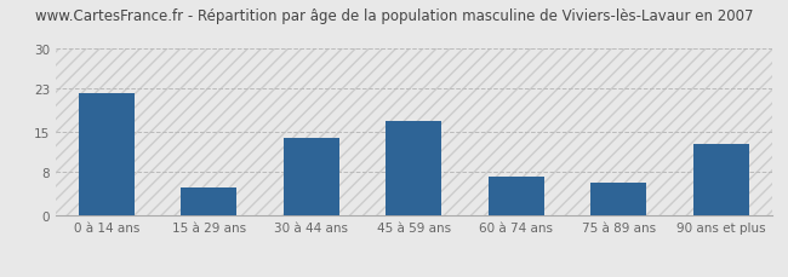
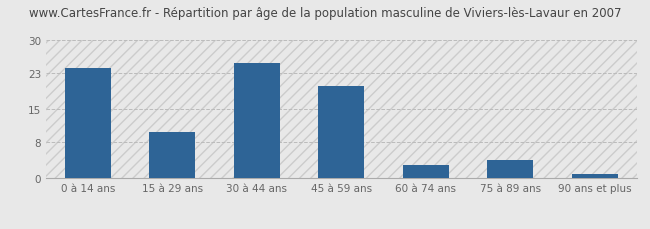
0 à 14 ans: 22 -> 24
15 à 29 ans: 5 -> 10
30 à 44 ans: 14 -> 25
45 à 59 ans: 17 -> 20
60 à 74 ans: 7 -> 3
75 à 89 ans: 6 -> 4
90 ans et plus: 13 -> 1
